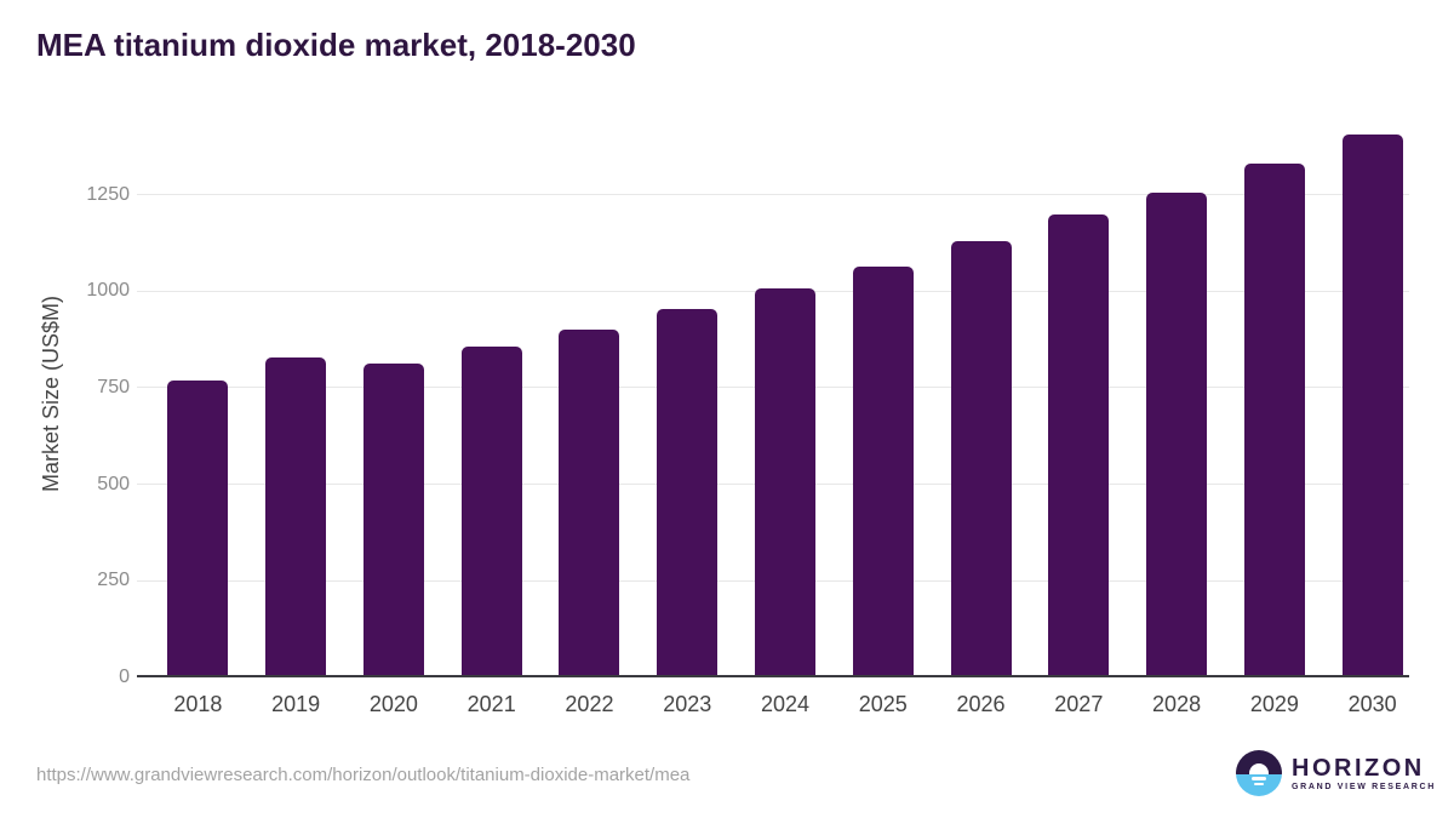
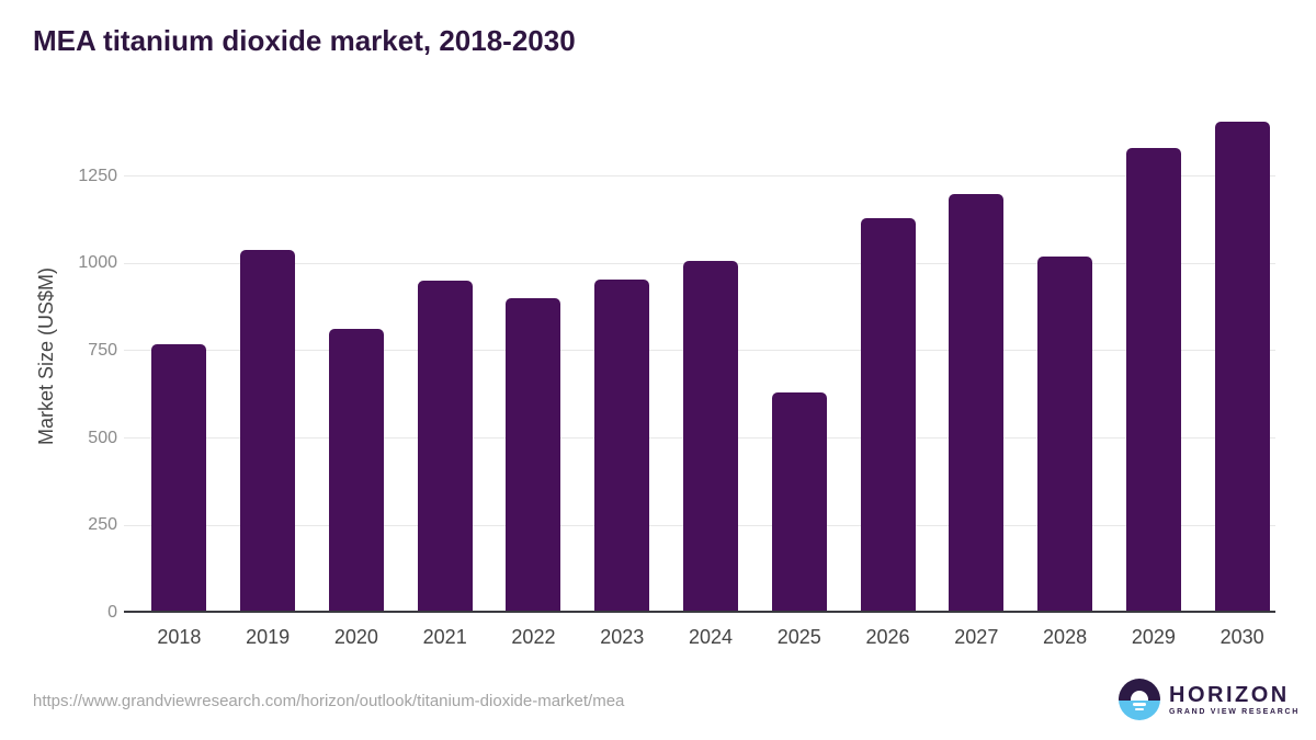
2019: 830 -> 1040
2021: 860 -> 950
2025: 1060 -> 630
2028: 1260 -> 1020
